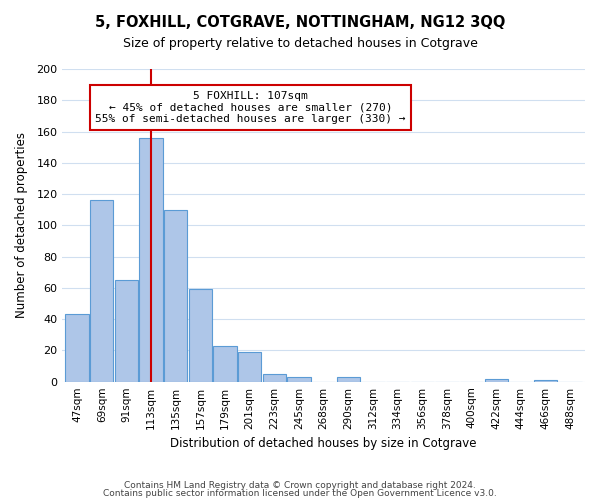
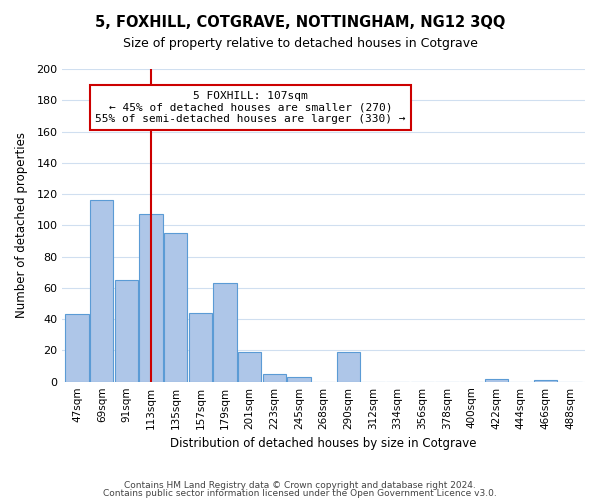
113sqm: 156 -> 107
135sqm: 110 -> 95
157sqm: 59 -> 44
179sqm: 23 -> 63
290sqm: 3 -> 19
